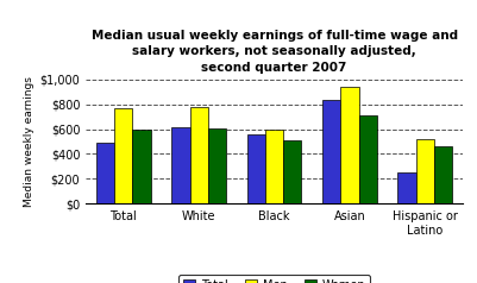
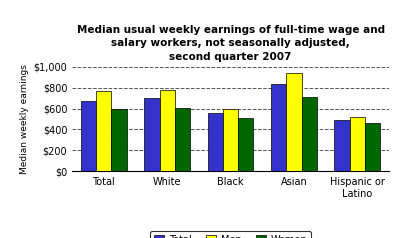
Total/Total: $490 -> $670
Total/White: $610 -> $700
Total/Hispanic or Latino: $250 -> $490
